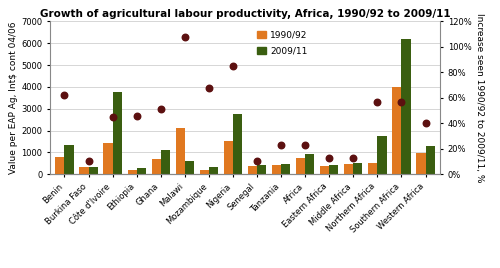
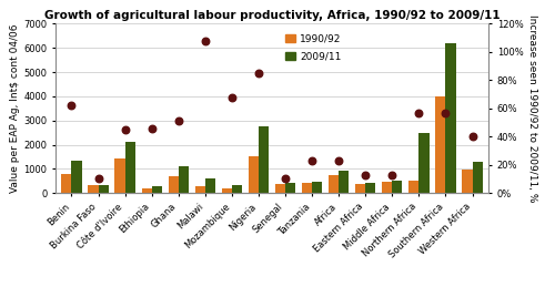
2009/11/Côte d'Ivoire: 3750 -> 2100
1990/92/Malawi: 2100 -> 300
2009/11/Northern Africa: 1750 -> 2470
